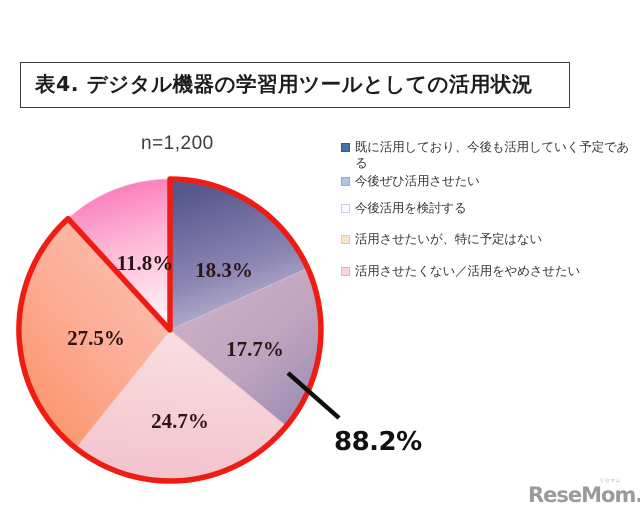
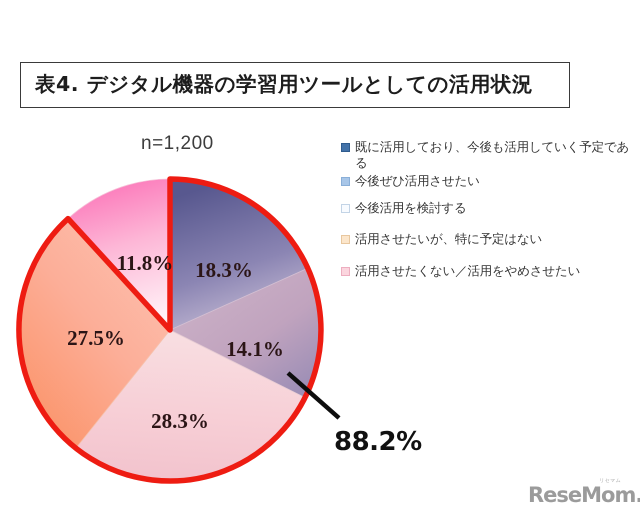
今後ぜひ活用させたい: 17.7% -> 14.1%
今後活用を検討する: 24.7% -> 28.3%
